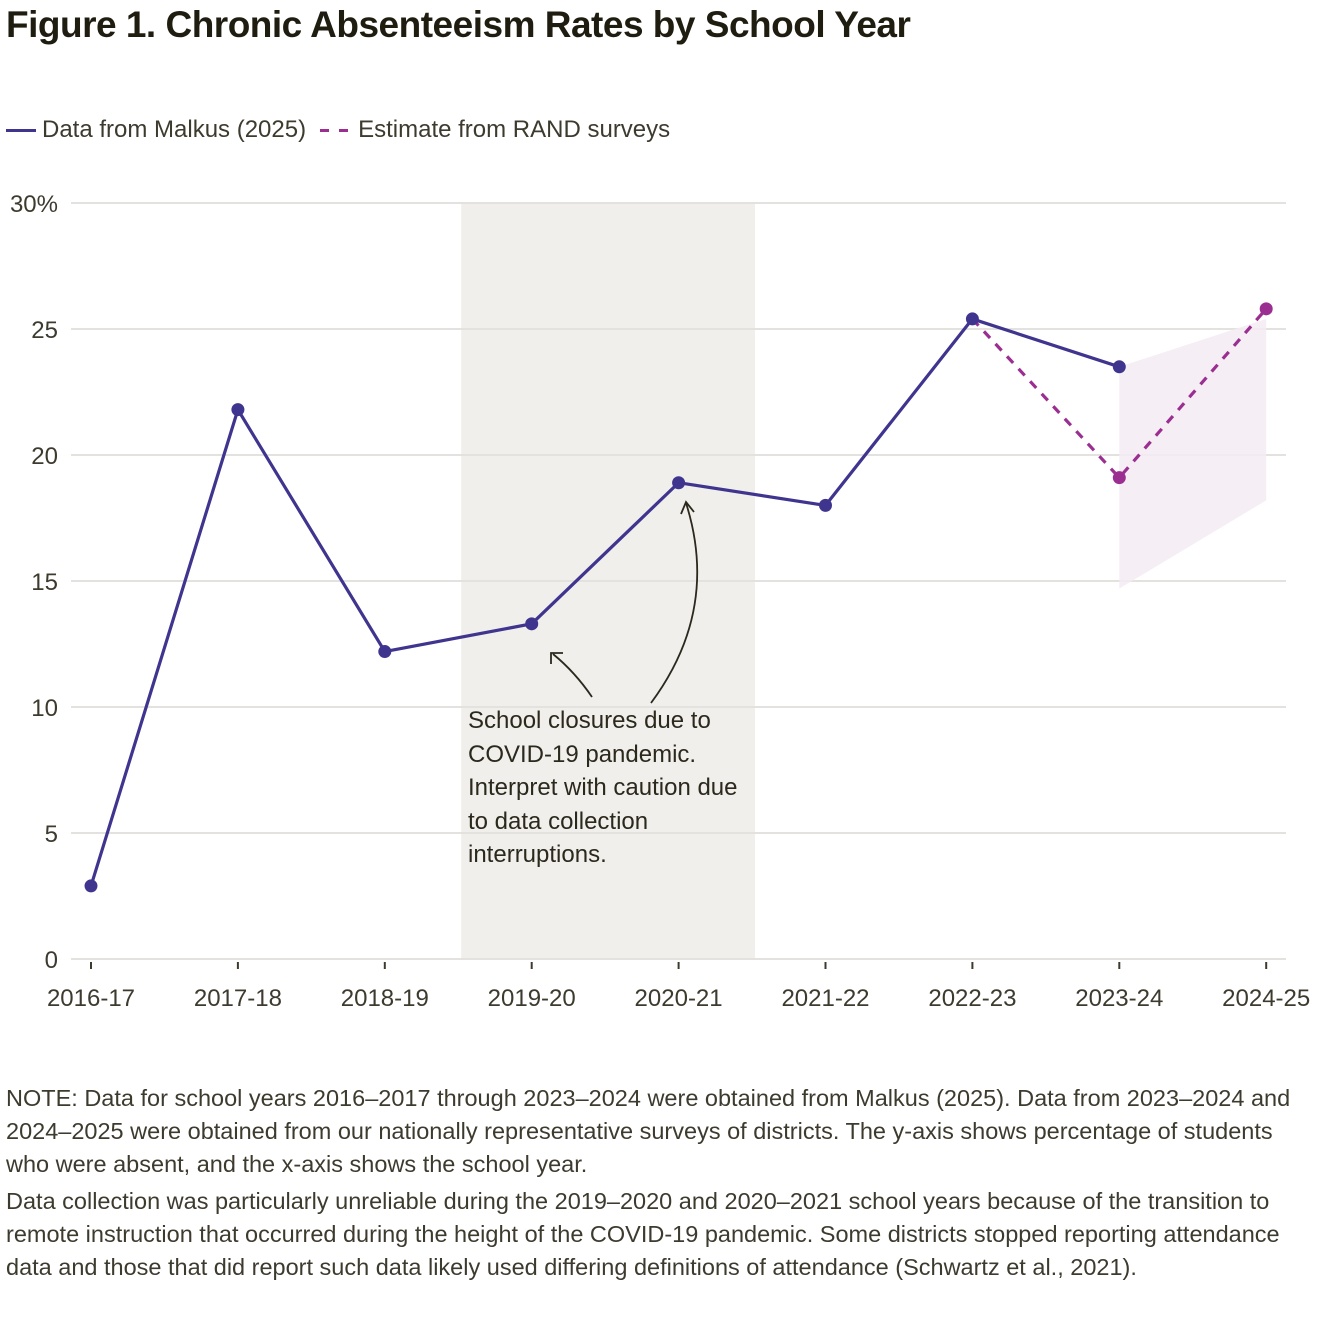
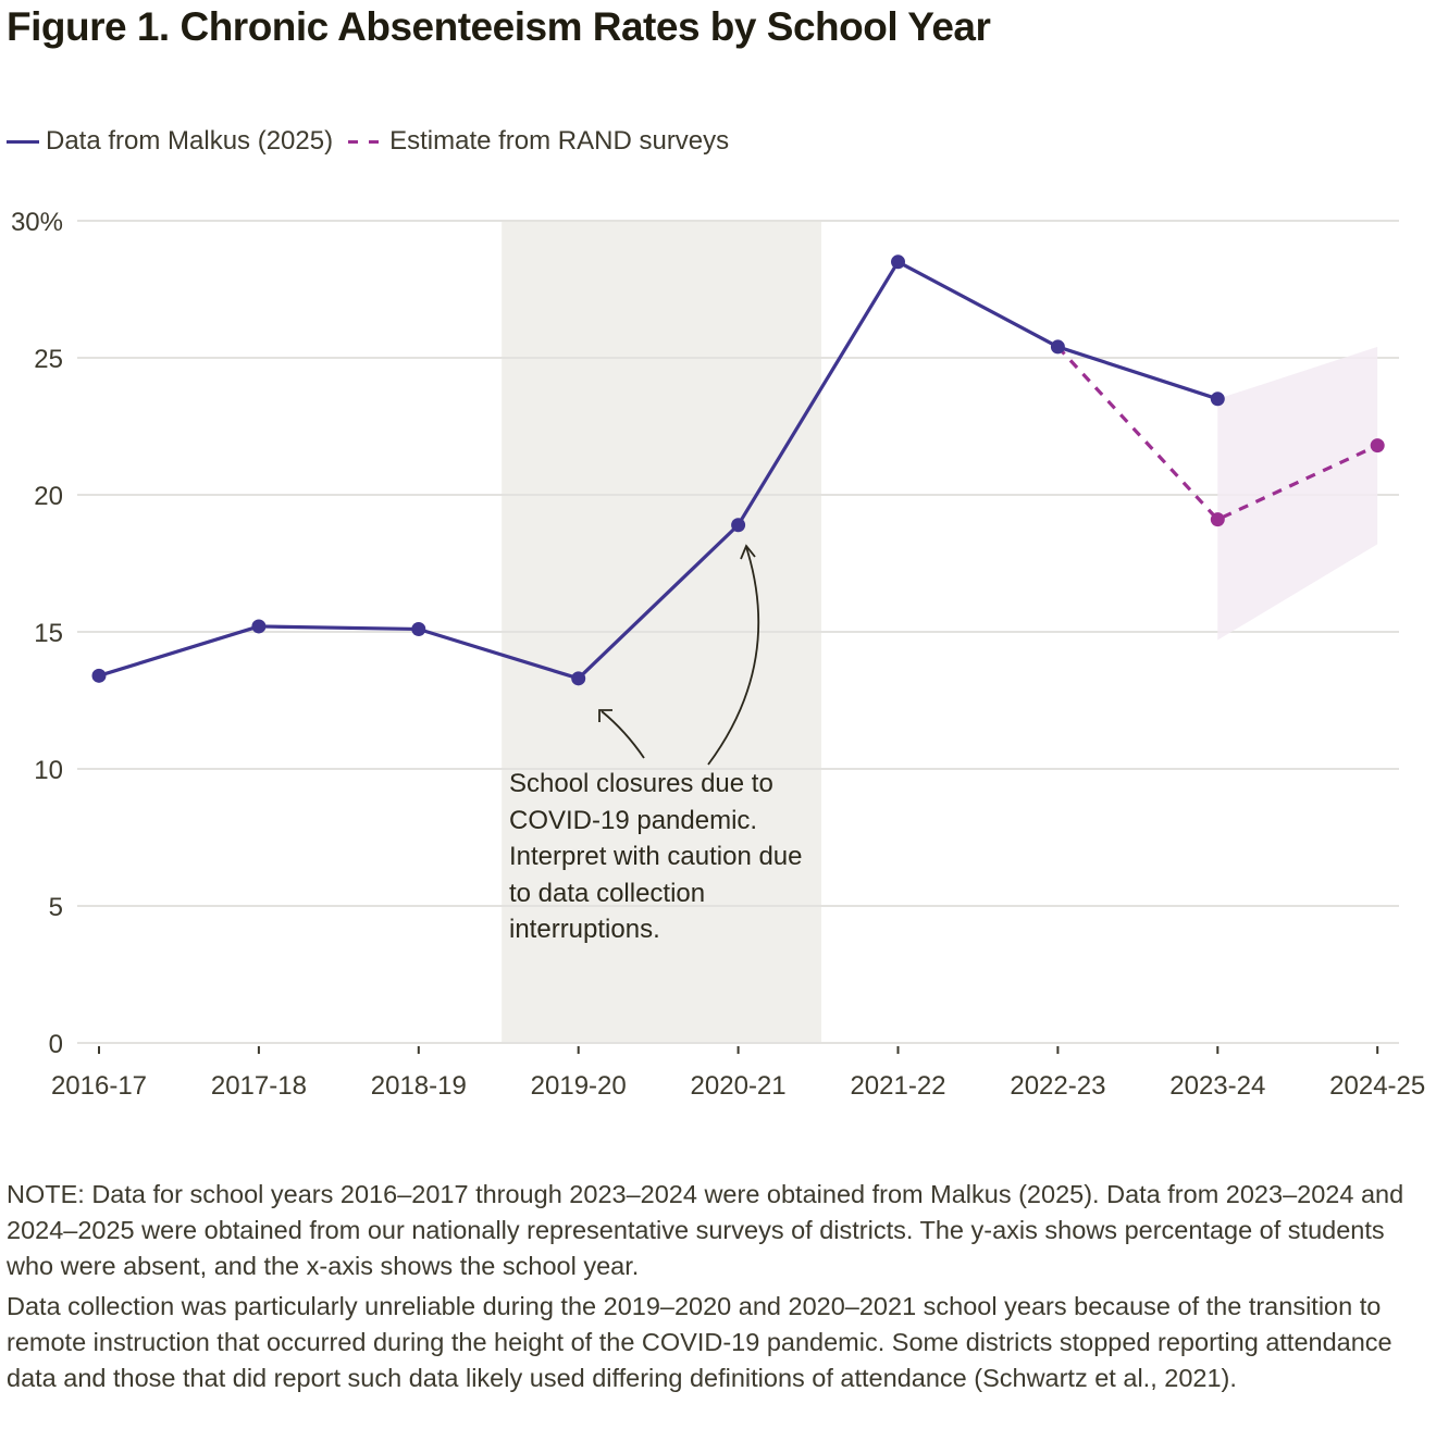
Data from Malkus (2025)/2016-17: 2.9% -> 13.4%
Data from Malkus (2025)/2017-18: 21.8% -> 15.2%
Data from Malkus (2025)/2018-19: 12.2% -> 15.1%
Data from Malkus (2025)/2021-22: 18.0% -> 28.5%
Estimate from RAND surveys/2024-25: 25.8% -> 21.8%
